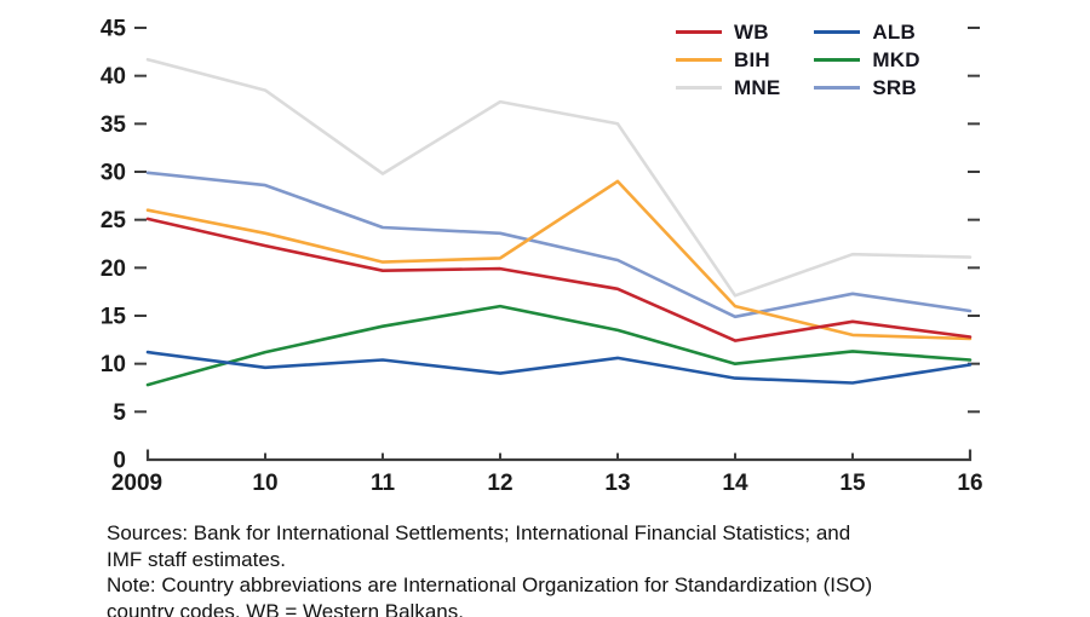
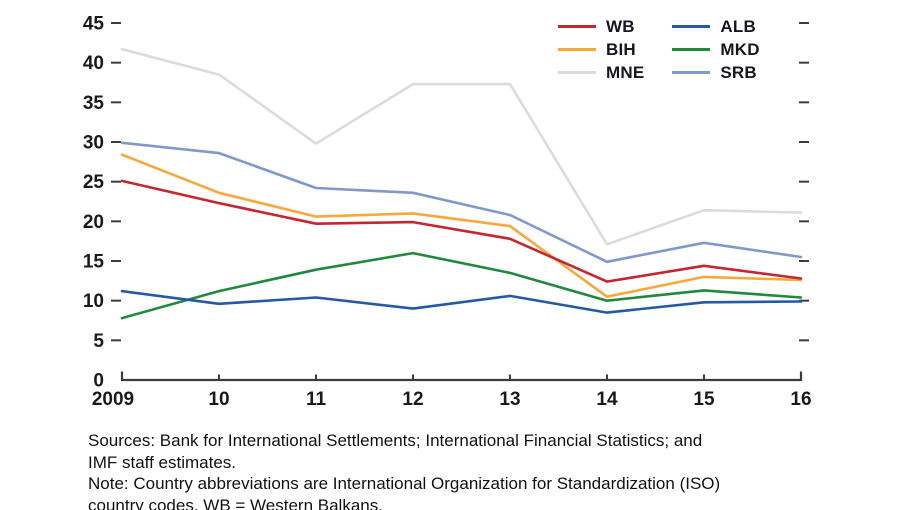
BIH/2009: 26 -> 28
BIH/13: 29 -> 19
MNE/13: 35 -> 37
BIH/14: 16 -> 10
ALB/15: 8 -> 10
